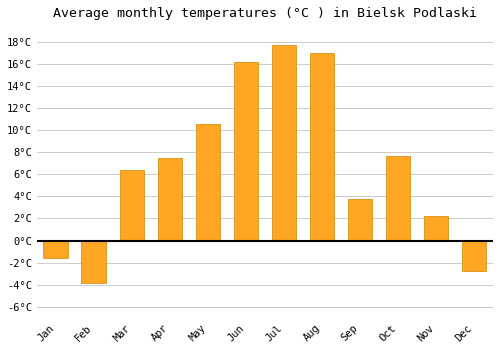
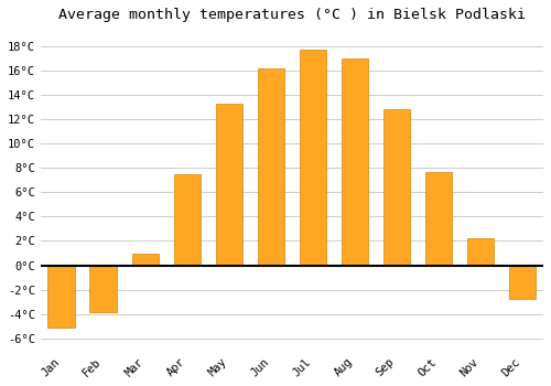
Jan: -1.6°C -> -5.1°C
Mar: 6.4°C -> 1.0°C
May: 10.6°C -> 13.3°C
Sep: 3.8°C -> 12.8°C
